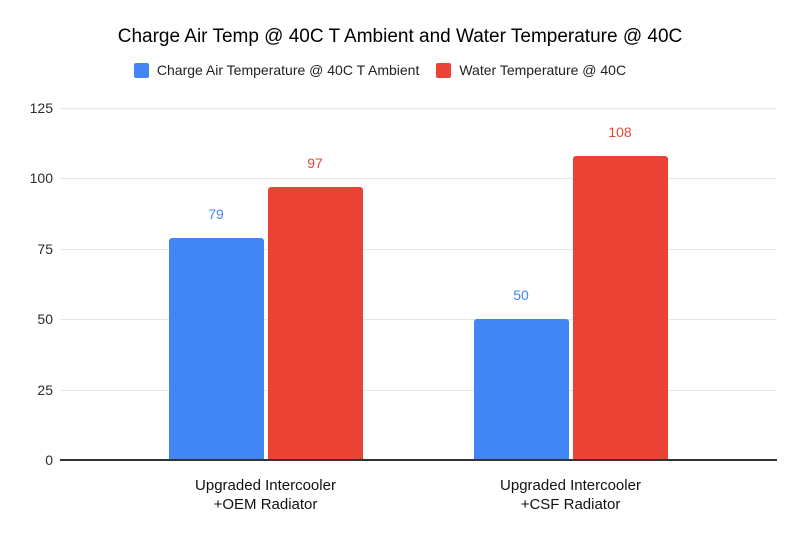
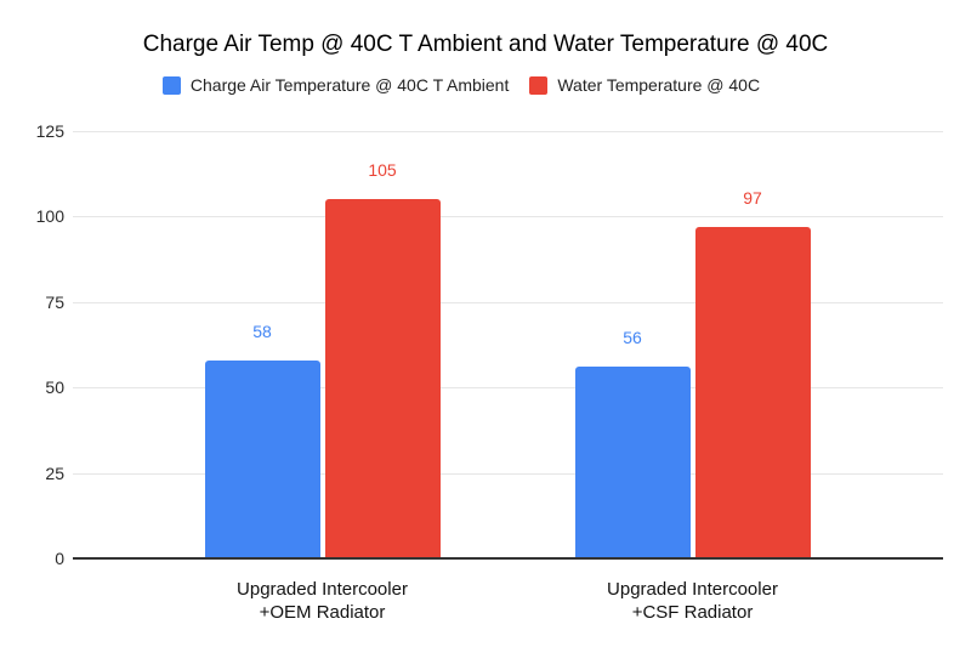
Charge Air Temperature @ 40C T Ambient/Upgraded Intercooler +OEM Radiator: 79 -> 58
Water Temperature @ 40C/Upgraded Intercooler +OEM Radiator: 97 -> 105
Charge Air Temperature @ 40C T Ambient/Upgraded Intercooler +CSF Radiator: 50 -> 56
Water Temperature @ 40C/Upgraded Intercooler +CSF Radiator: 108 -> 97
